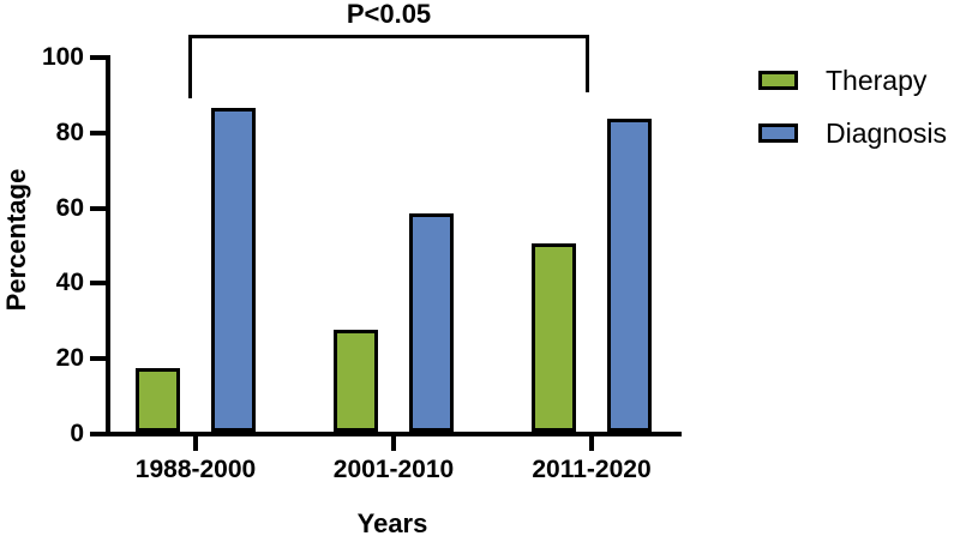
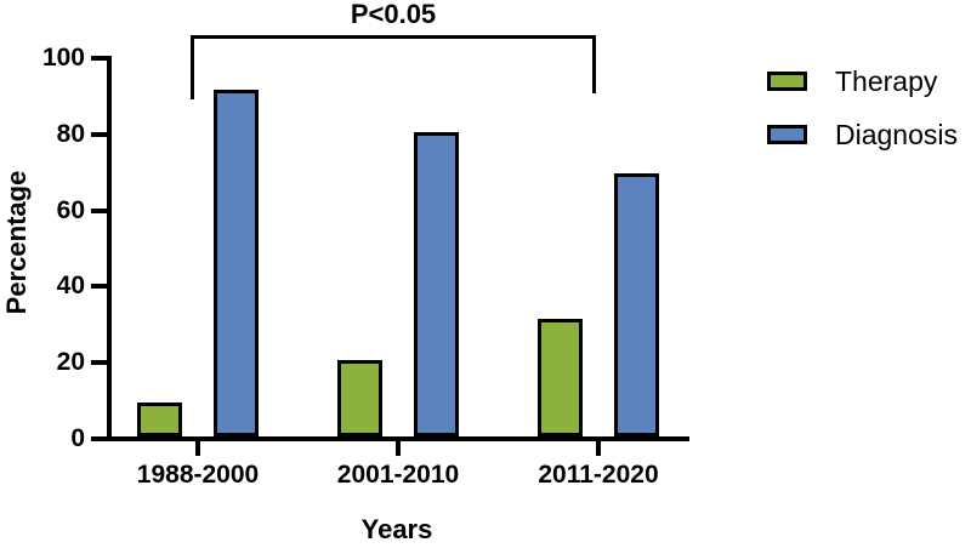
Therapy/1988-2000: 17 -> 9
Diagnosis/1988-2000: 86 -> 91
Therapy/2001-2010: 27 -> 20
Diagnosis/2001-2010: 58 -> 80
Therapy/2011-2020: 50 -> 31
Diagnosis/2011-2020: 83 -> 69
